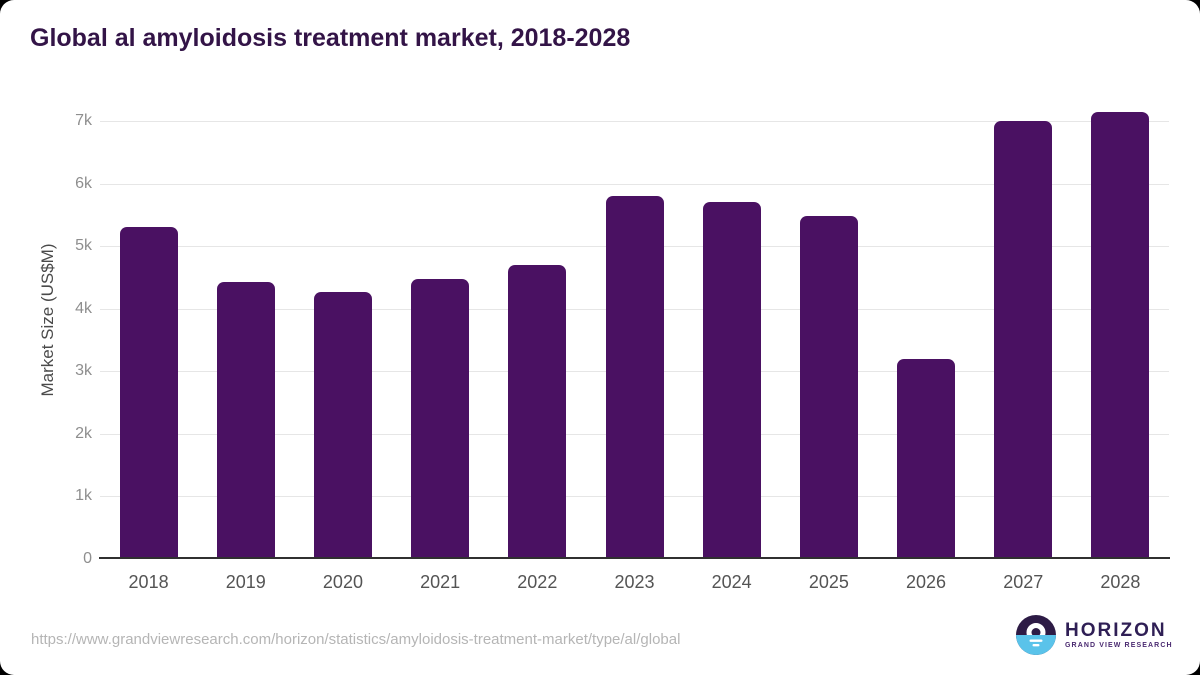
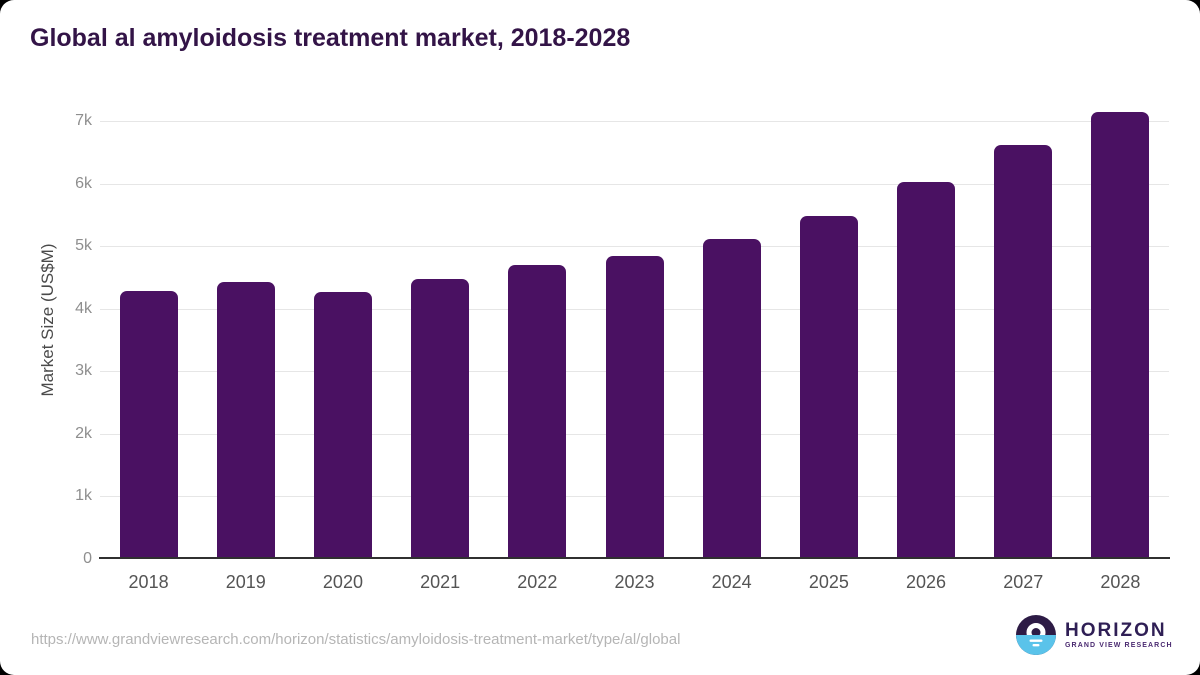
2018: 5.3k -> 4.3k
2023: 5.8k -> 4.8k
2024: 5.7k -> 5.1k
2026: 3.2k -> 6.0k
2027: 7.0k -> 6.6k
